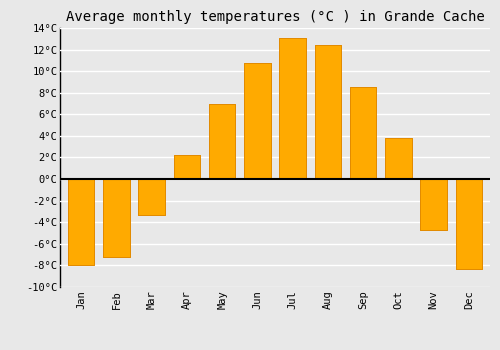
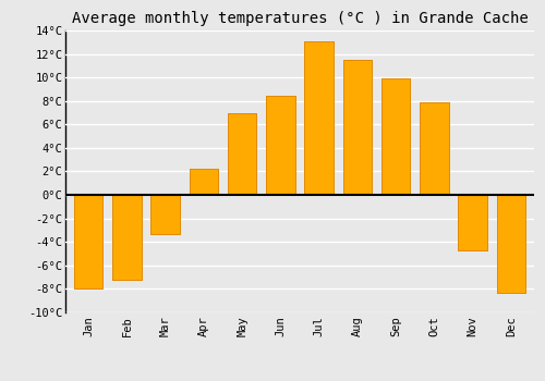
Jun: 10.8°C -> 8.4°C
Aug: 12.4°C -> 11.5°C
Sep: 8.5°C -> 9.9°C
Oct: 3.8°C -> 7.9°C
